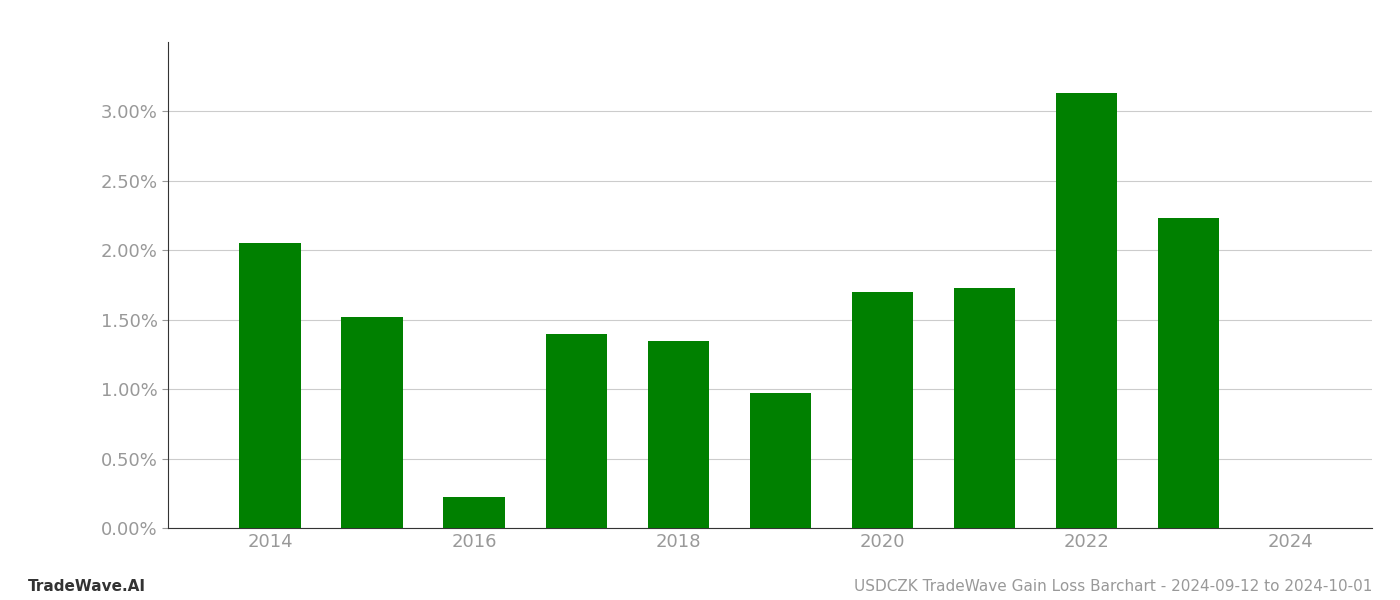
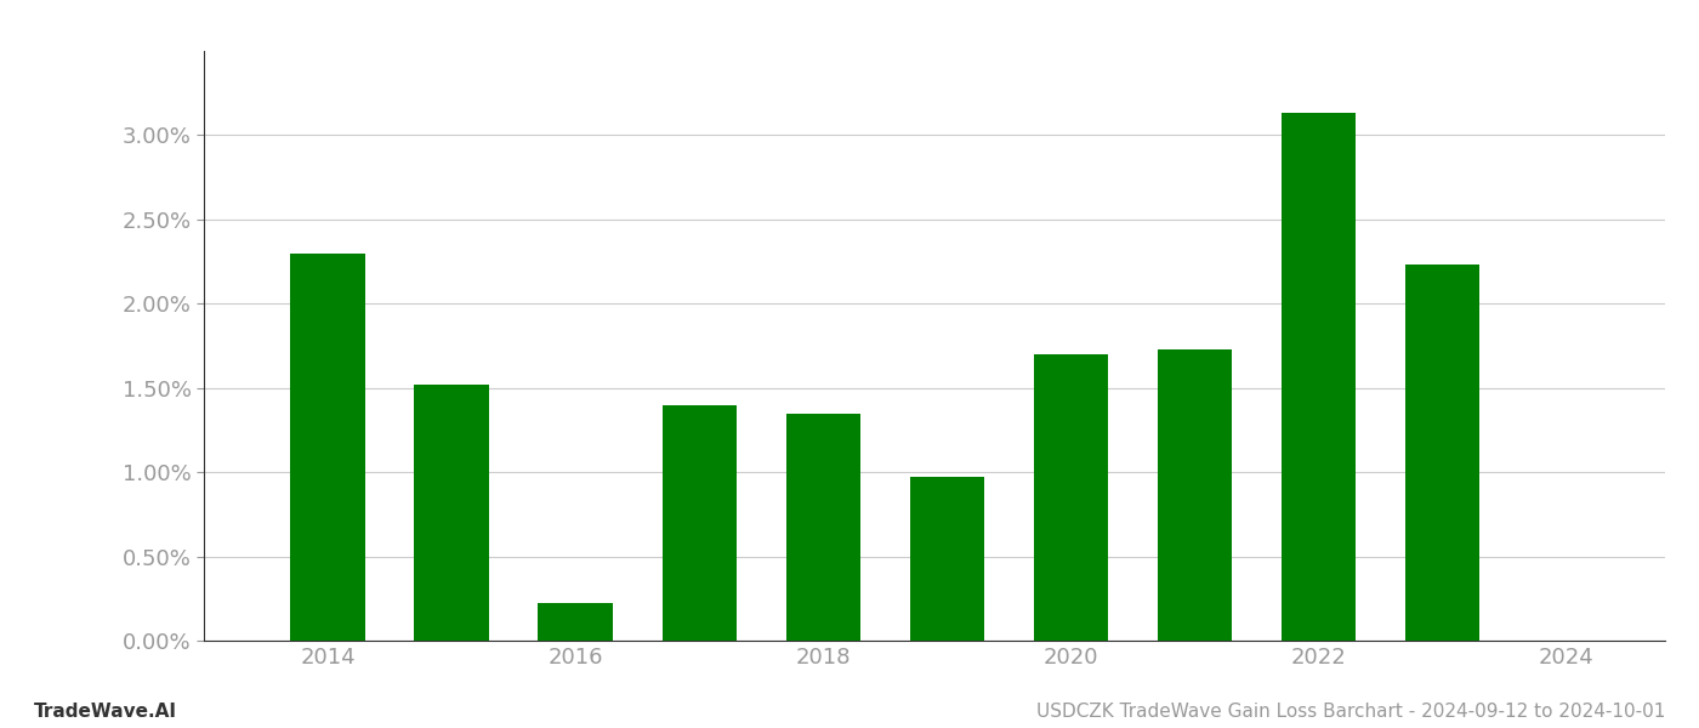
2014: 2.05% -> 2.30%
